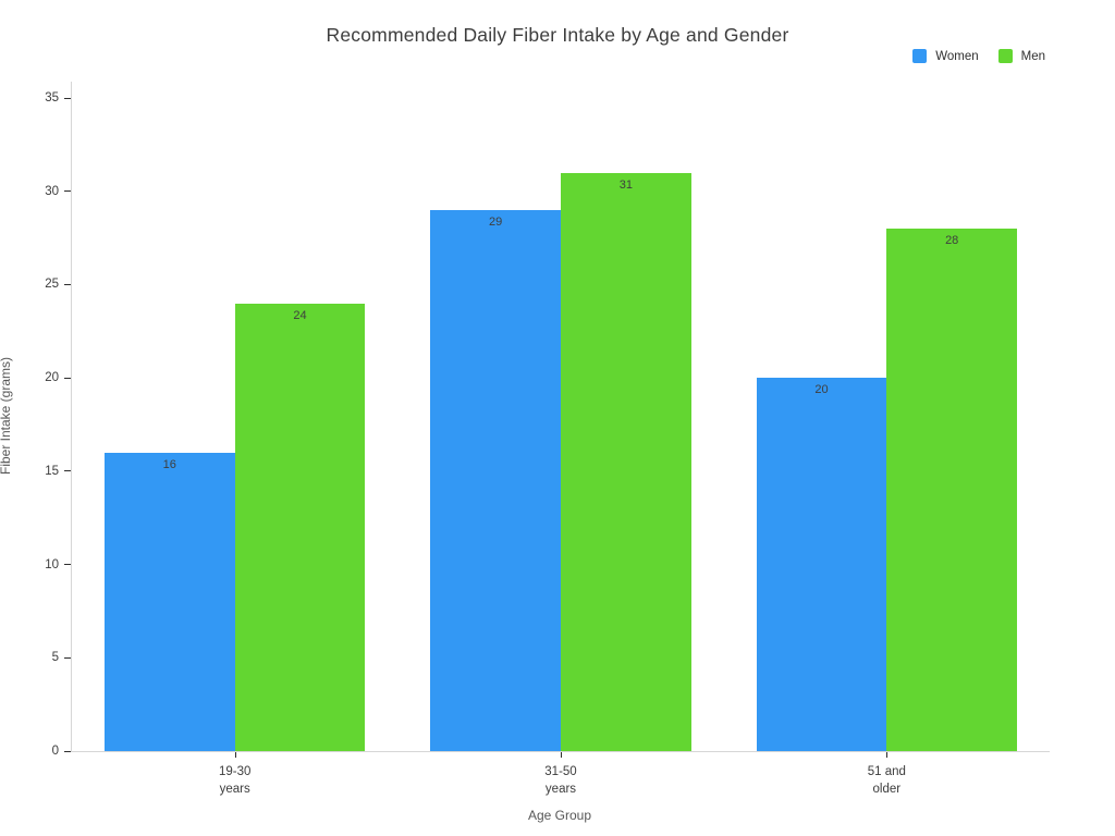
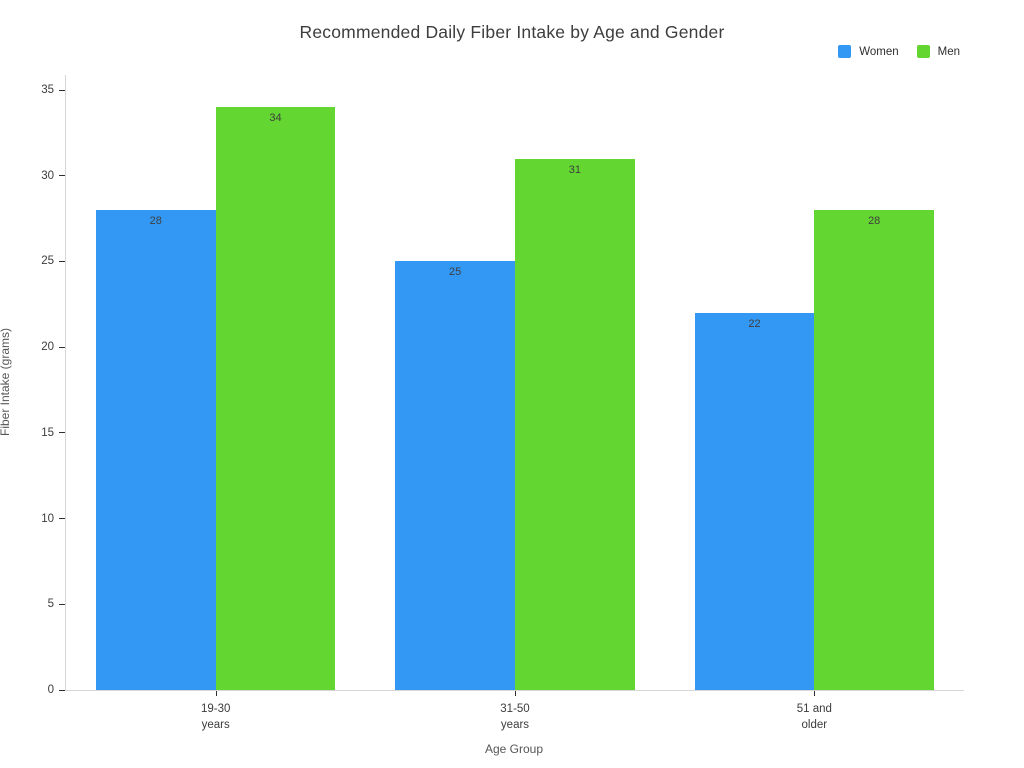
Women/19-30 years: 16 -> 28
Men/19-30 years: 24 -> 34
Women/31-50 years: 29 -> 25
Women/51 and older: 20 -> 22
